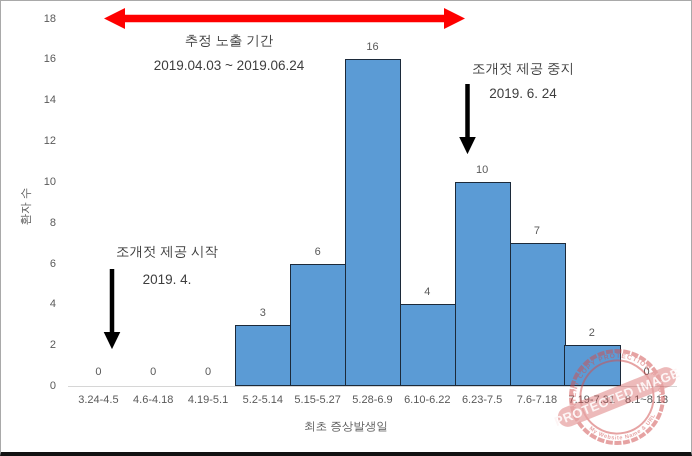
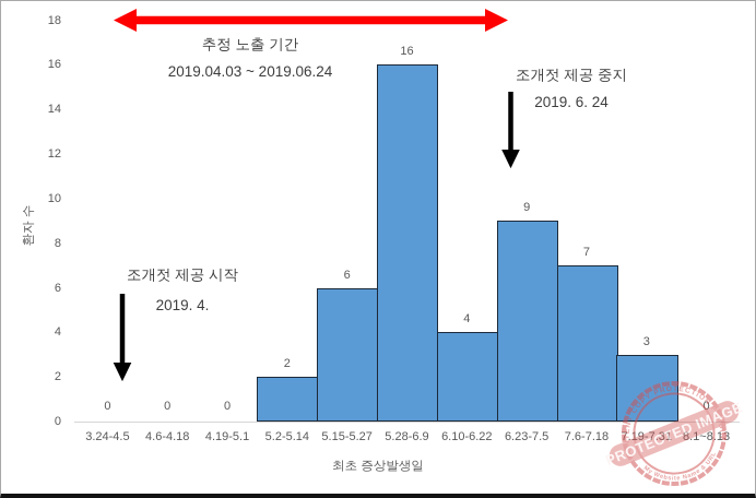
5.2-5.14: 3 -> 2
6.23-7.5: 10 -> 9
7.19-7.31: 2 -> 3
